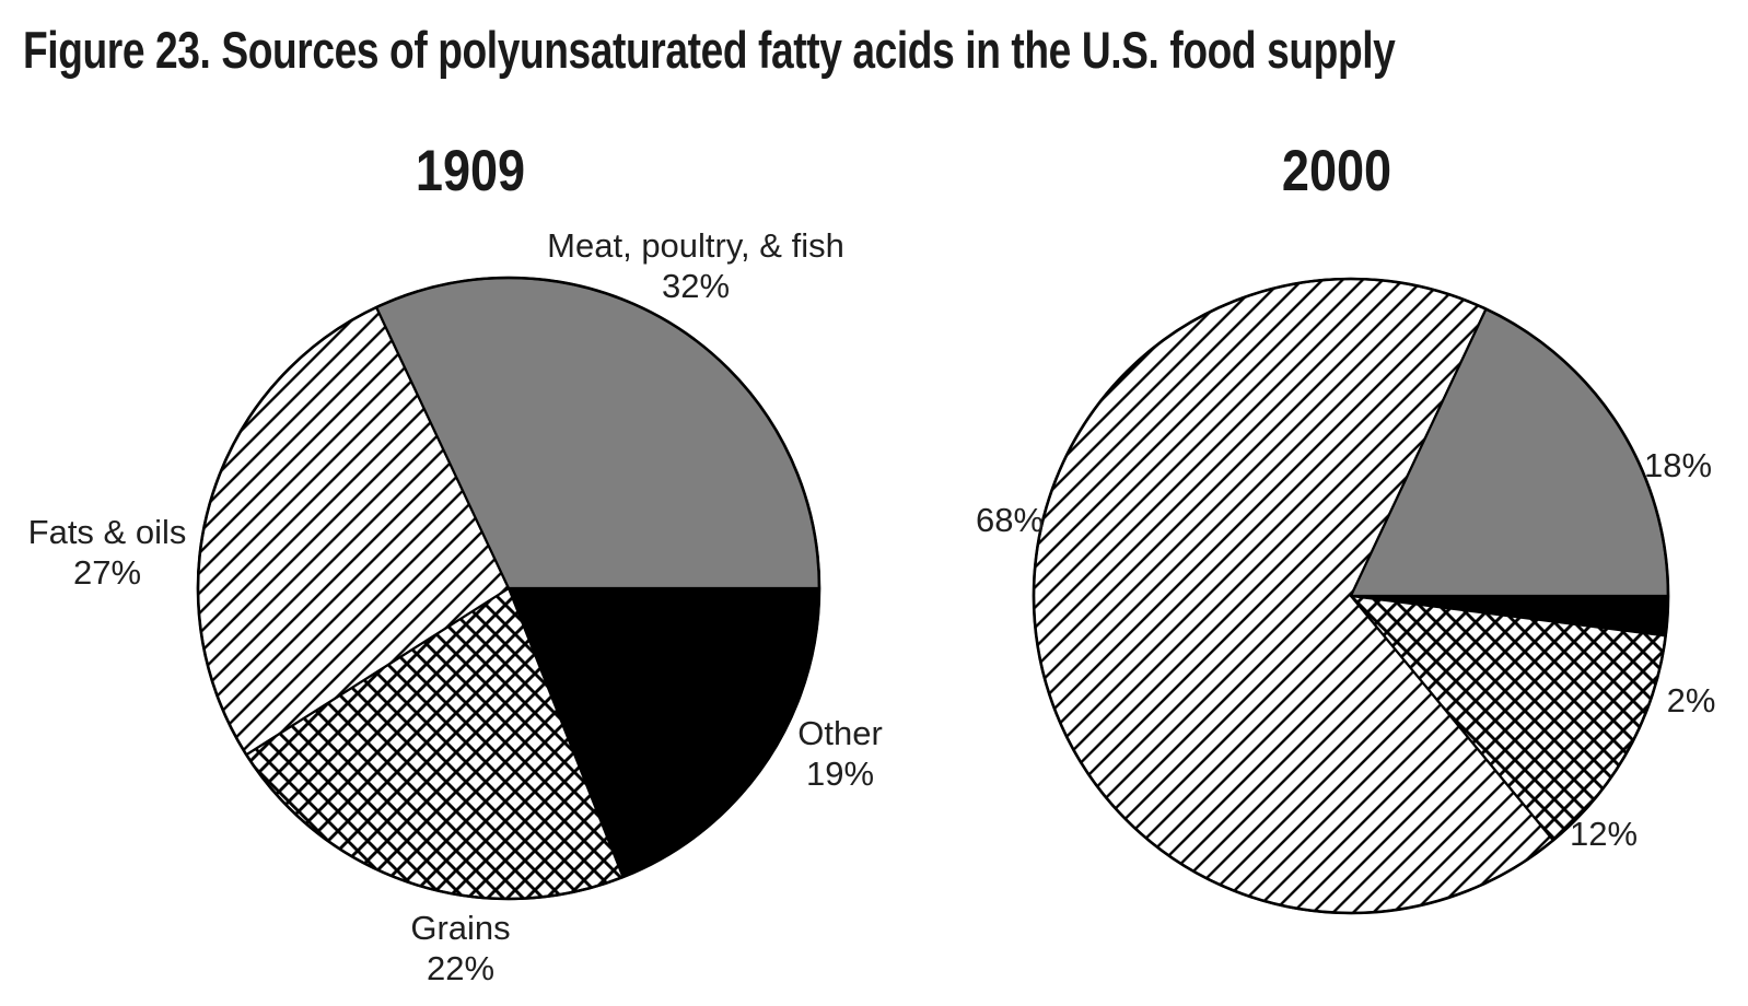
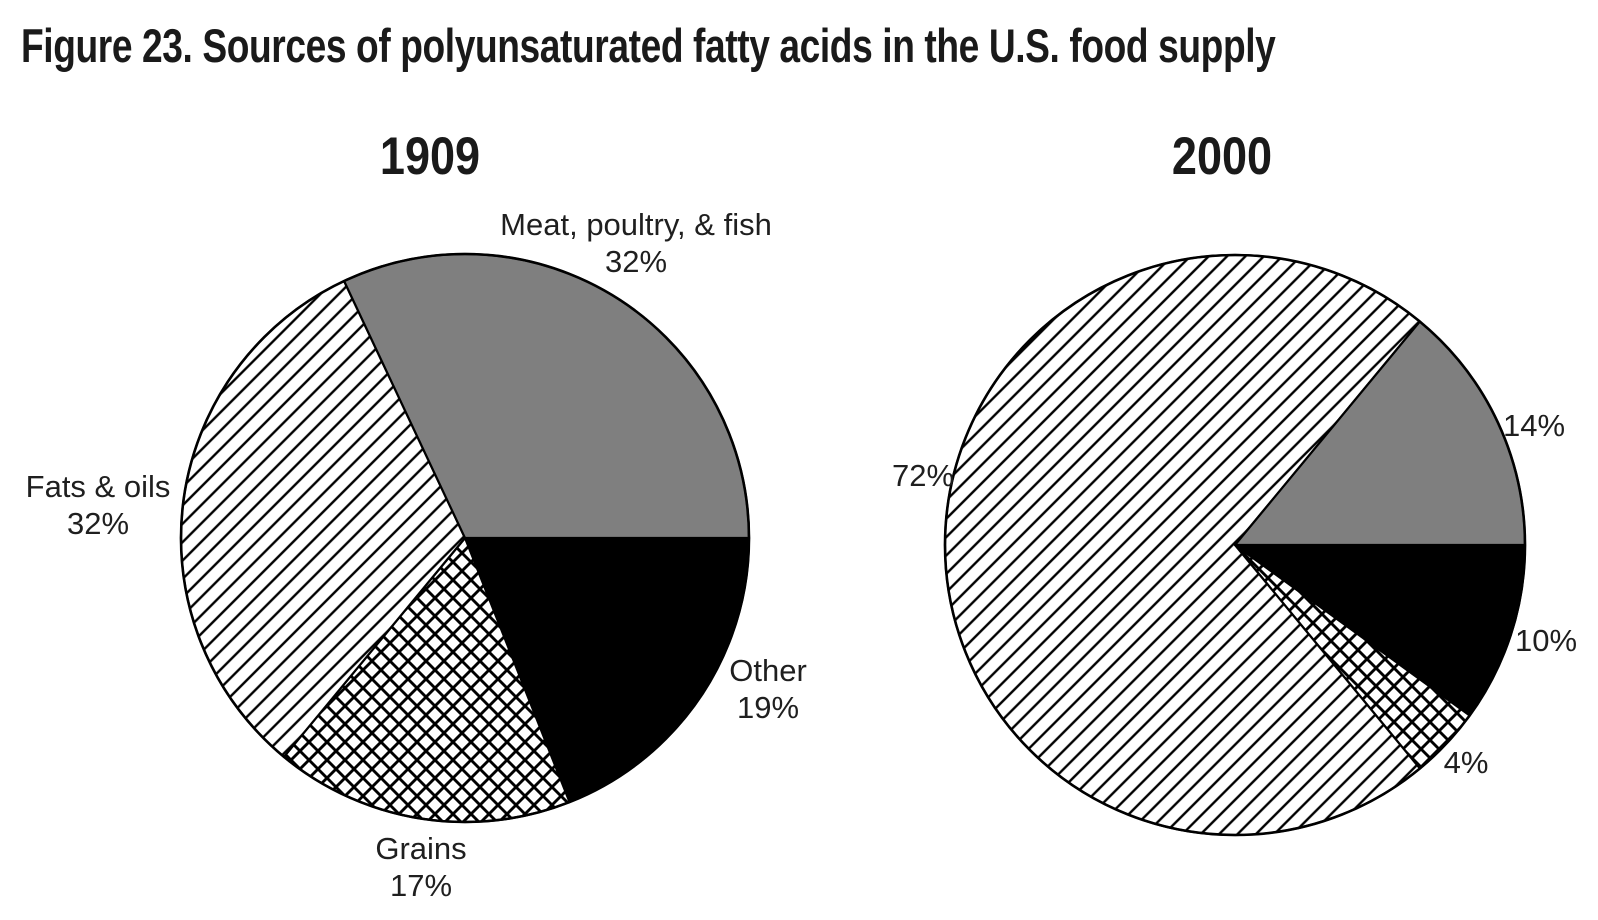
1909/Grains: 22% -> 17%
1909/Fats & oils: 27% -> 32%
2000/Other: 2% -> 10%
2000/Grains: 12% -> 4%
2000/Fats & oils: 68% -> 72%
2000/Meat, poultry, & fish: 18% -> 14%
